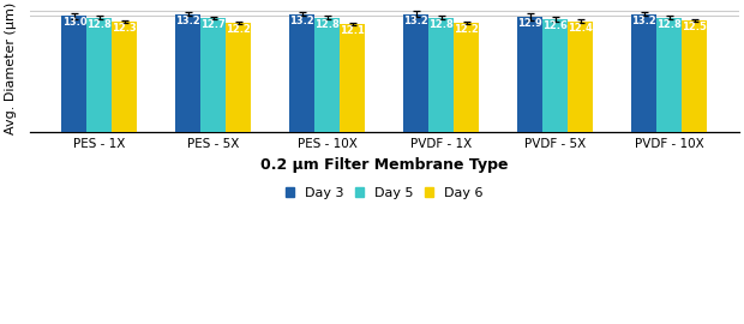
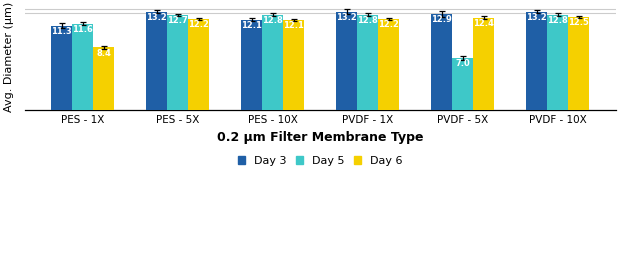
Day 3/PES - 1X: 13.0 -> 11.3
Day 5/PES - 1X: 12.8 -> 11.6
Day 6/PES - 1X: 12.3 -> 8.4
Day 3/PES - 10X: 13.2 -> 12.1
Day 5/PVDF - 5X: 12.6 -> 7.0
